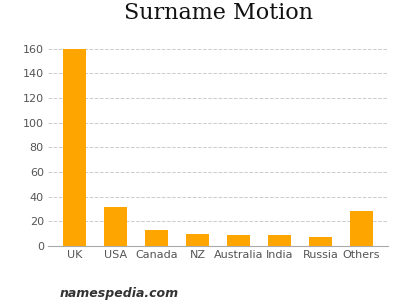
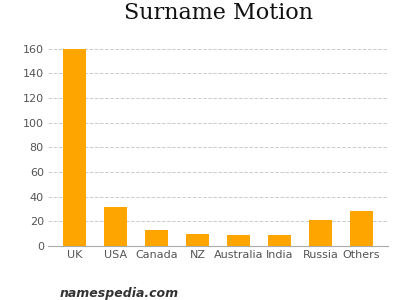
Russia: 7 -> 21
